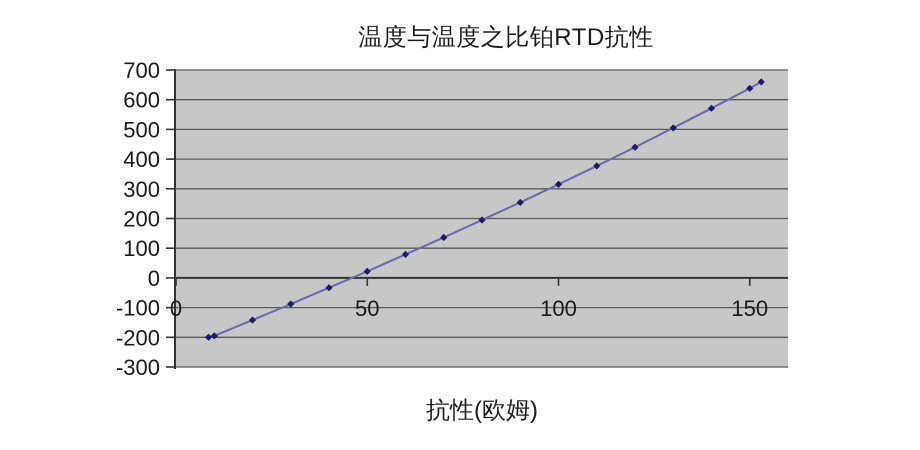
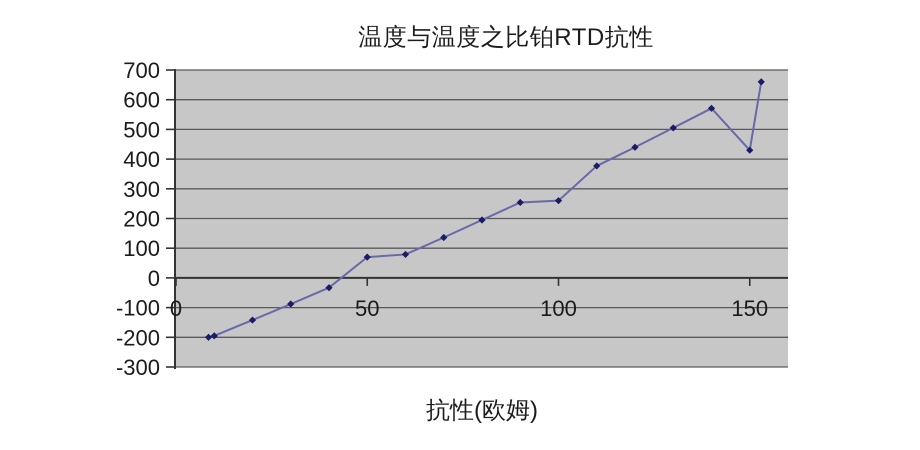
50: 20 -> 70
100: 320 -> 260
150: 640 -> 430
